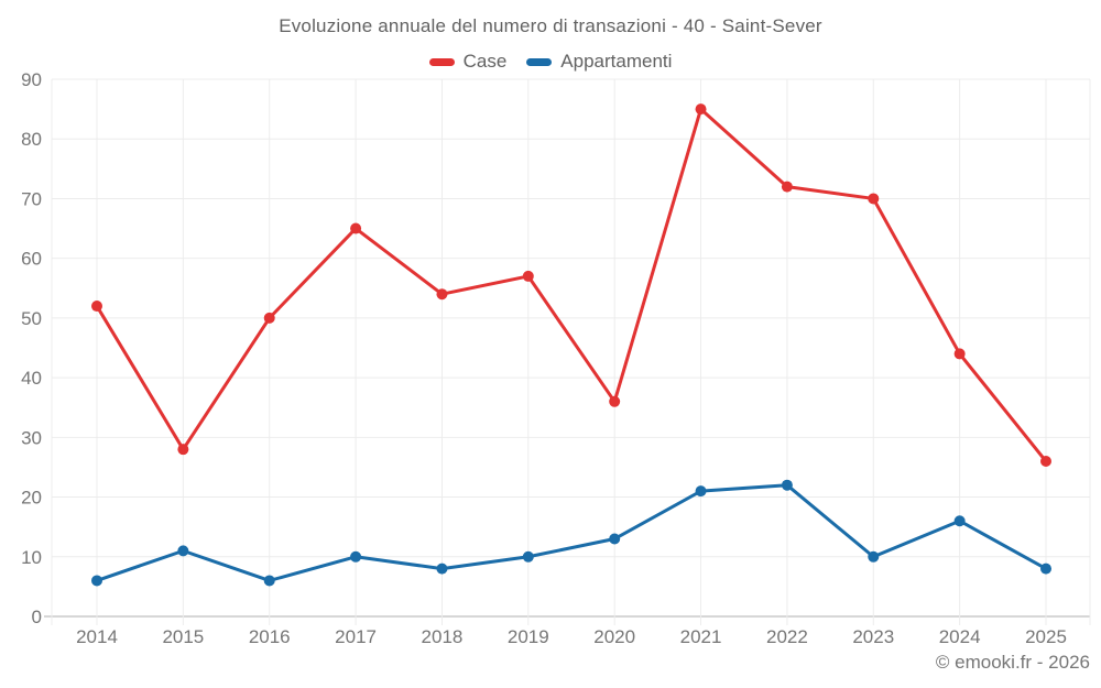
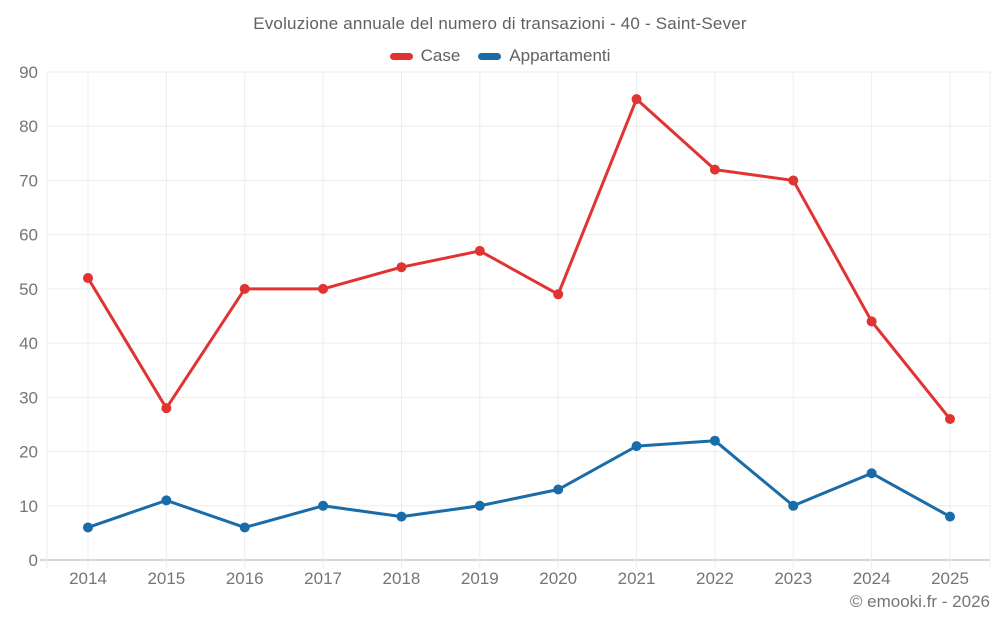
Case/2017: 65 -> 50
Case/2020: 36 -> 49
